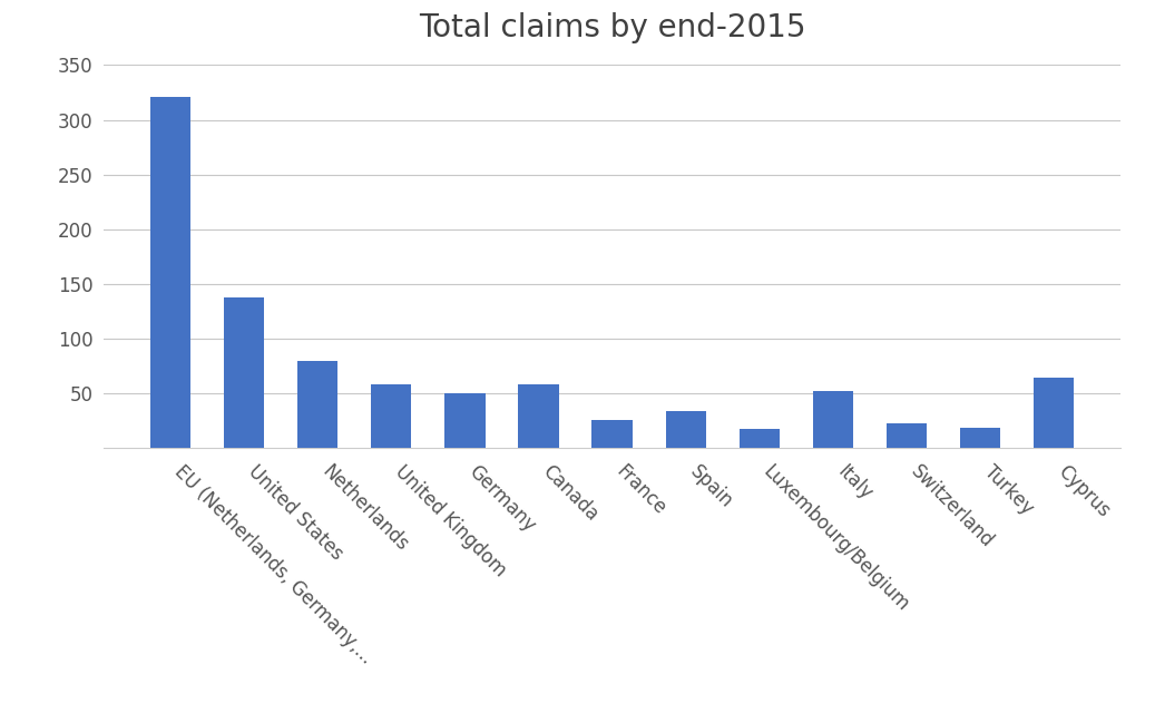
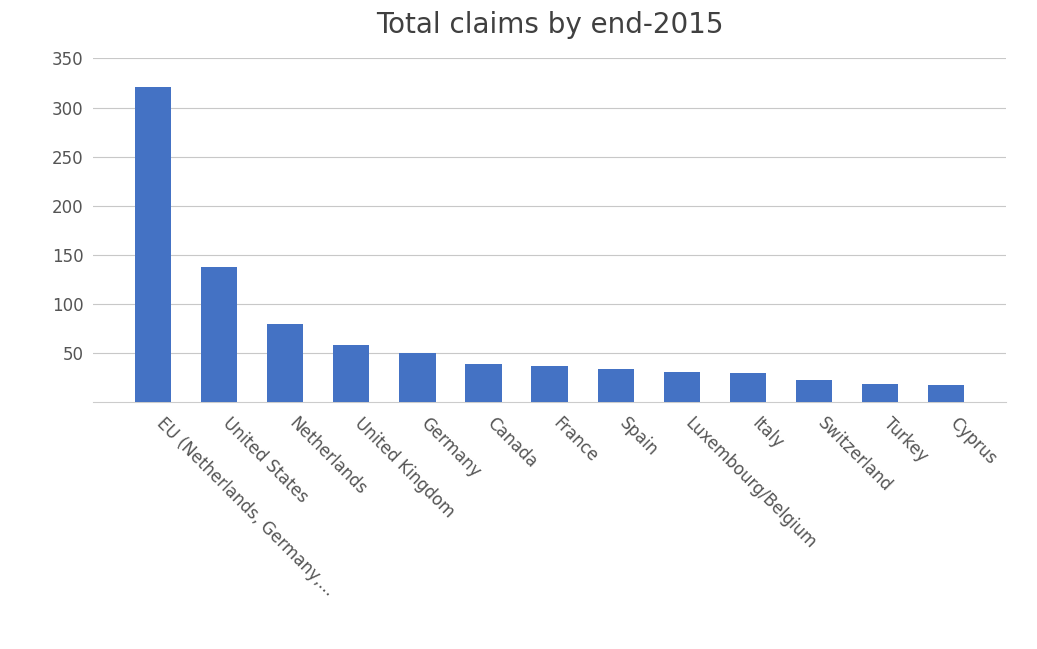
Canada: 58 -> 39
France: 26 -> 37
Luxembourg/Belgium: 18 -> 31
Italy: 52 -> 30
Cyprus: 64 -> 18
